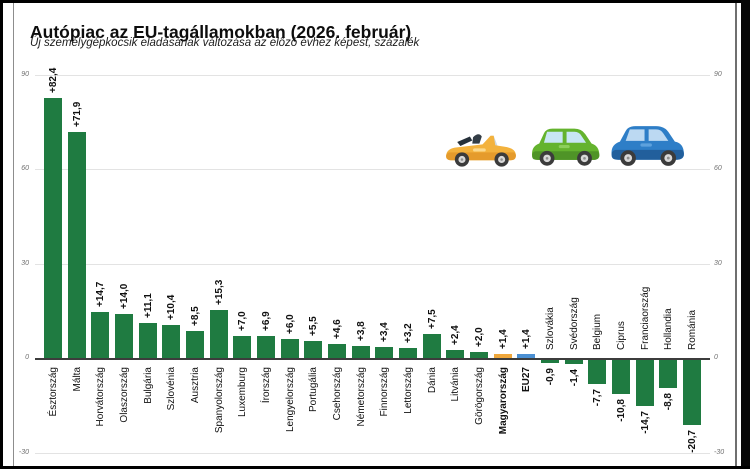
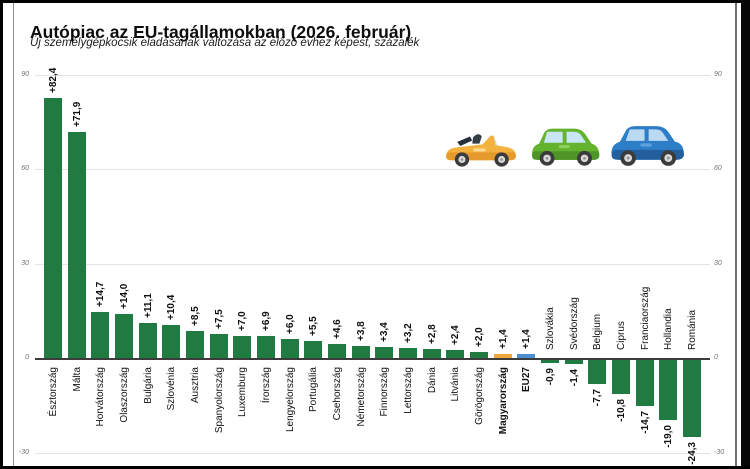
Spanyolország: +15,3 -> +7,5
Dánia: +7,5 -> +2,8
Hollandia: -8,8 -> -19,0
Románia: -20,7 -> -24,3
